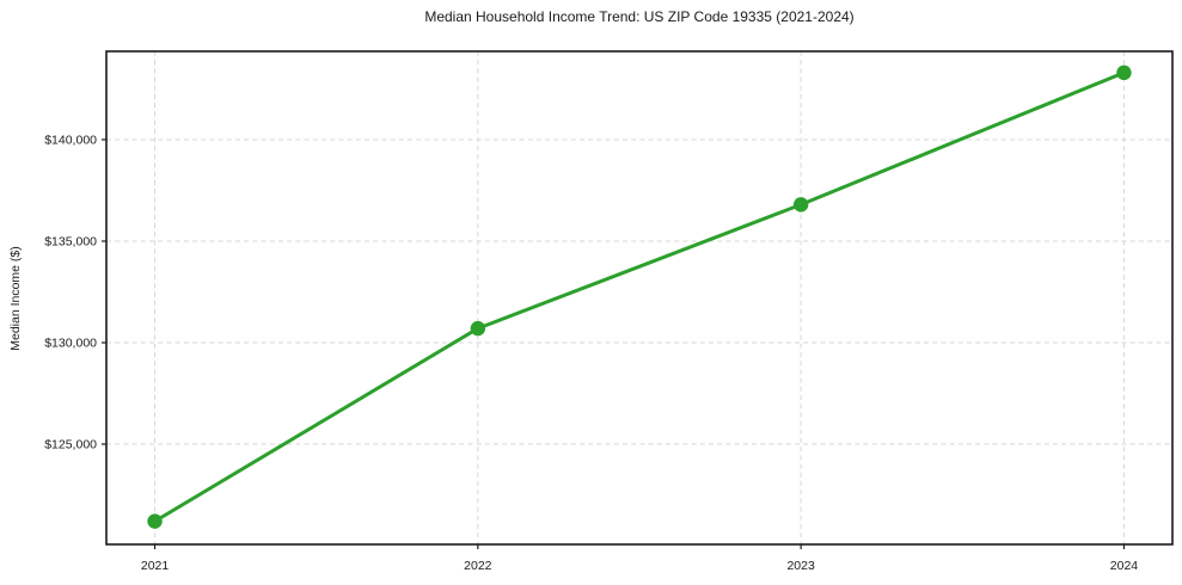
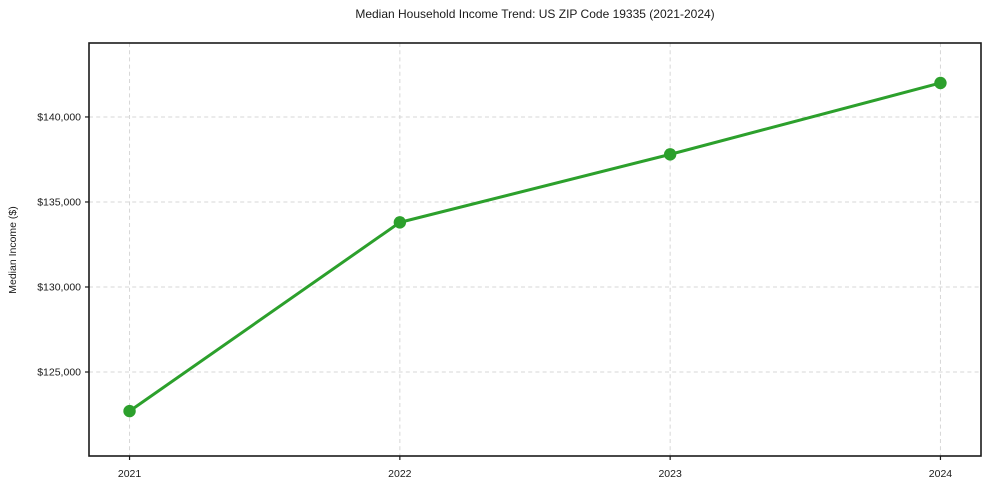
2021: $121200 -> $122700
2022: $130700 -> $133800
2023: $136800 -> $137800
2024: $143300 -> $142000
